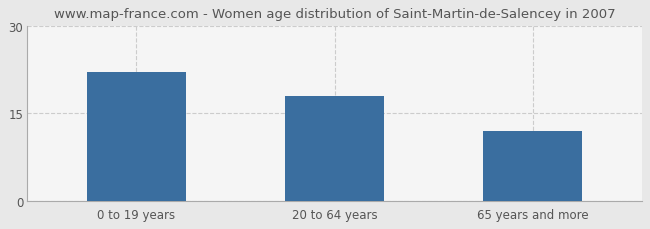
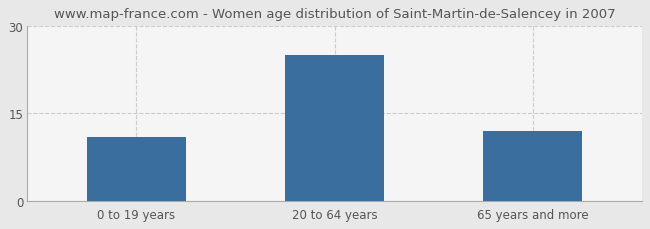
0 to 19 years: 22 -> 11
20 to 64 years: 18 -> 25
